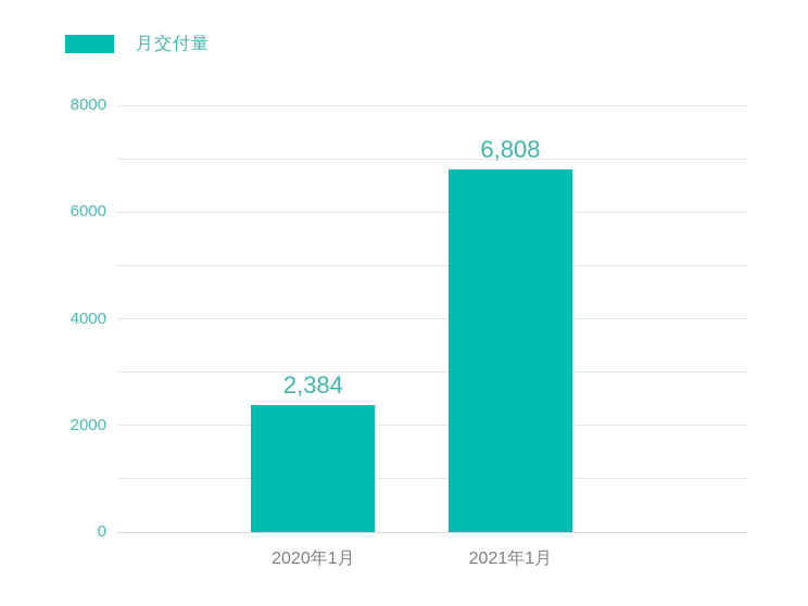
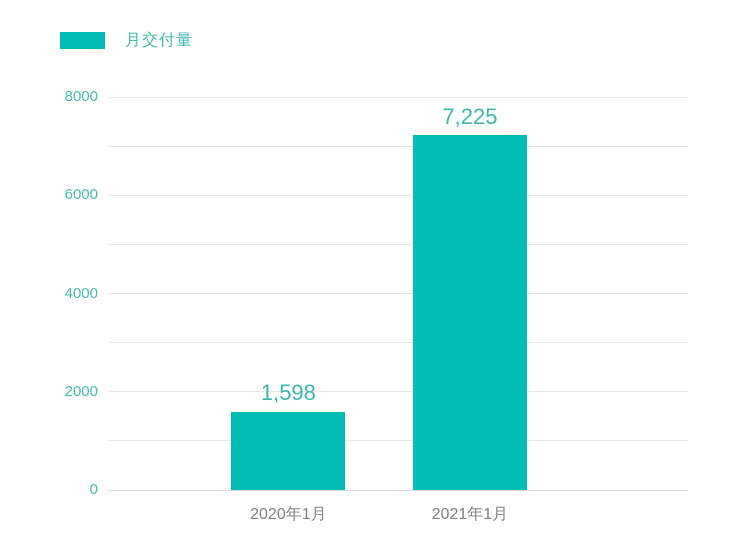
2020年1月: 2,384 -> 1,598
2021年1月: 6,808 -> 7,225
